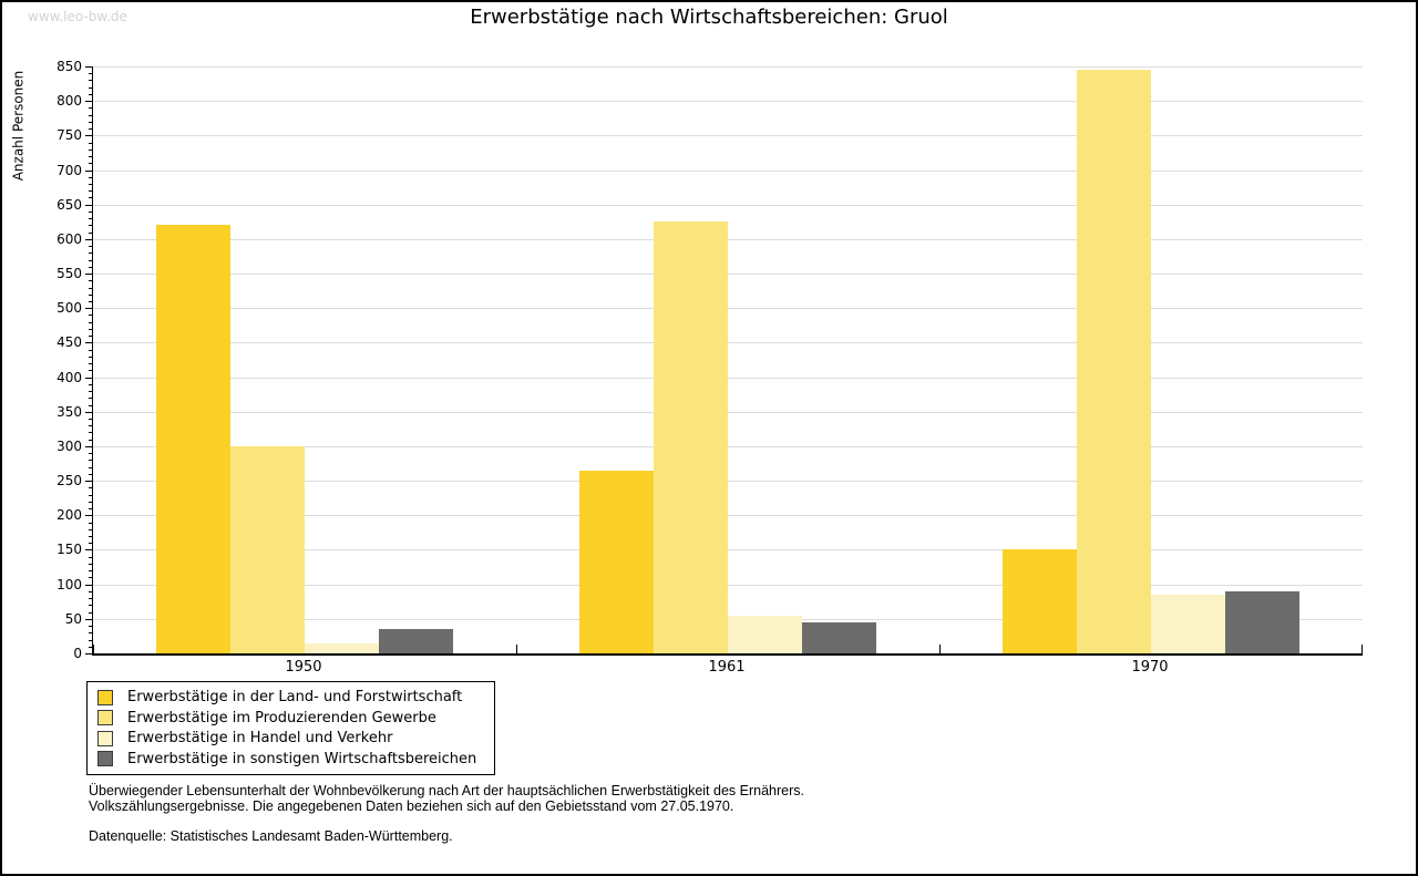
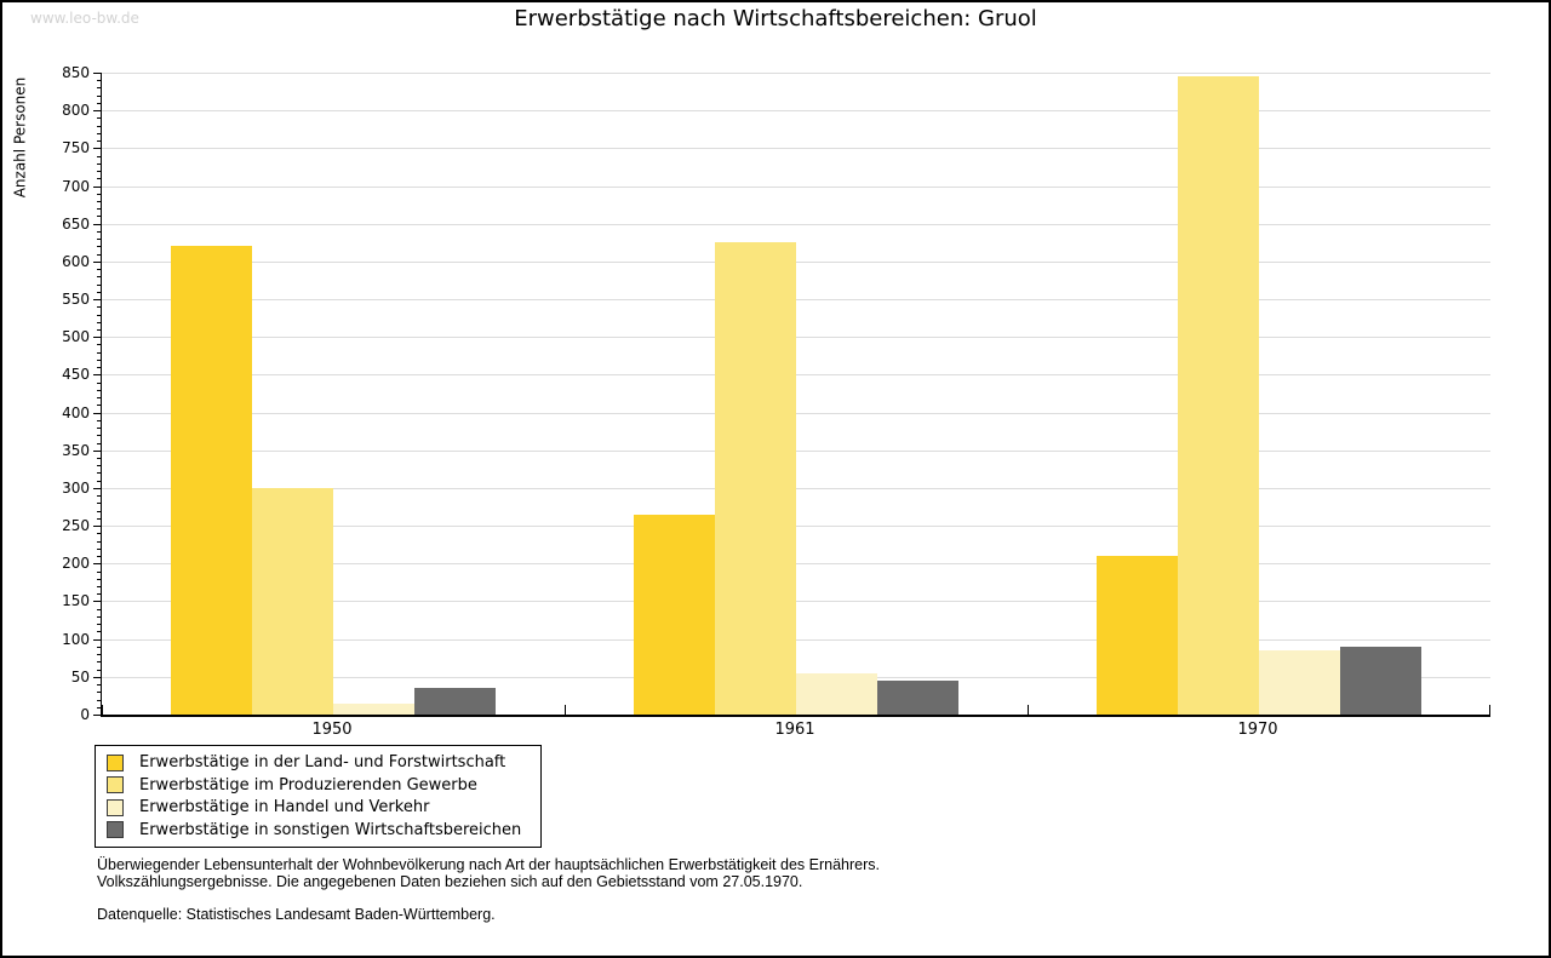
Erwerbstätige in der Land- und Forstwirtschaft/1970: 150 -> 210
